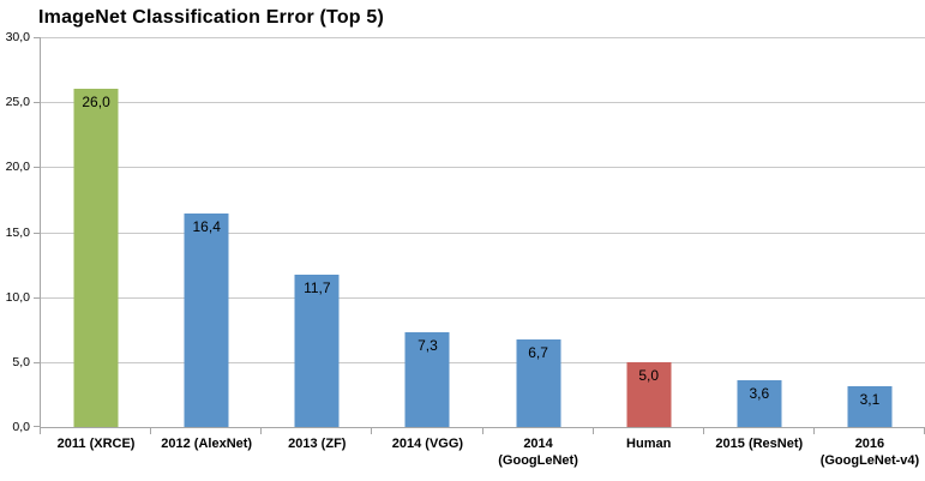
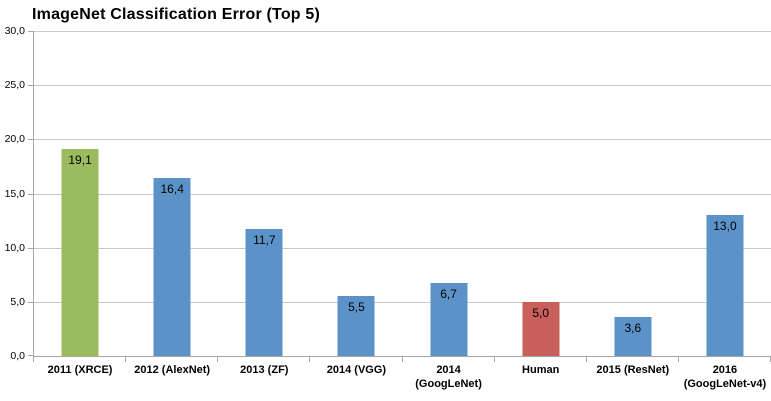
2011 (XRCE): 26,0 -> 19,1
2014 (VGG): 7,3 -> 5,5
2016 (GoogLeNet-v4): 3,1 -> 13,0
